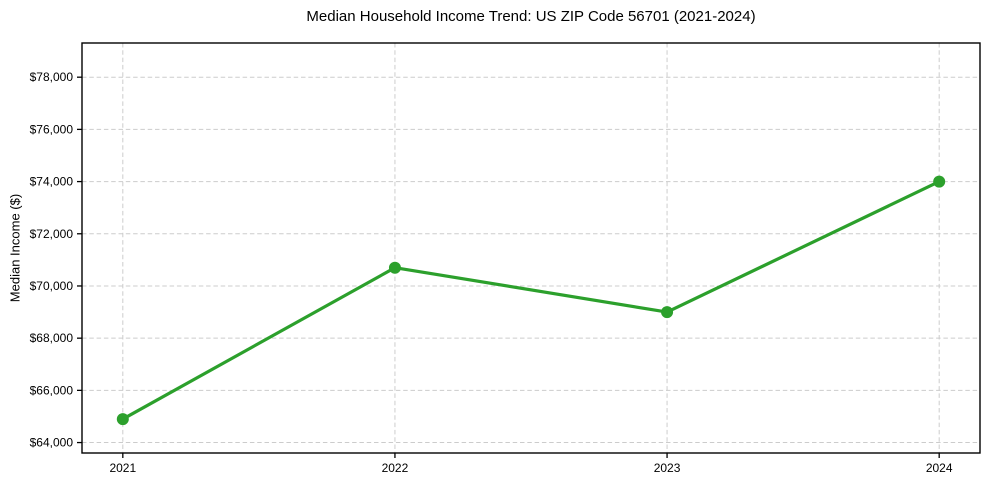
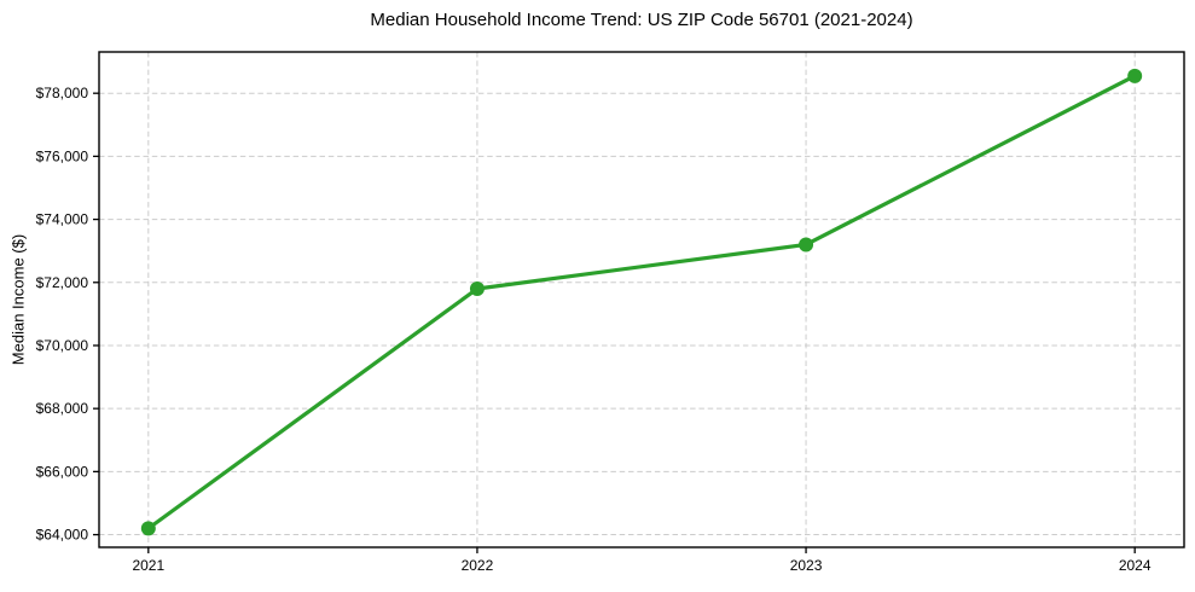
2021: $64900 -> $64200
2022: $70700 -> $71800
2023: $69000 -> $73200
2024: $74000 -> $78600
